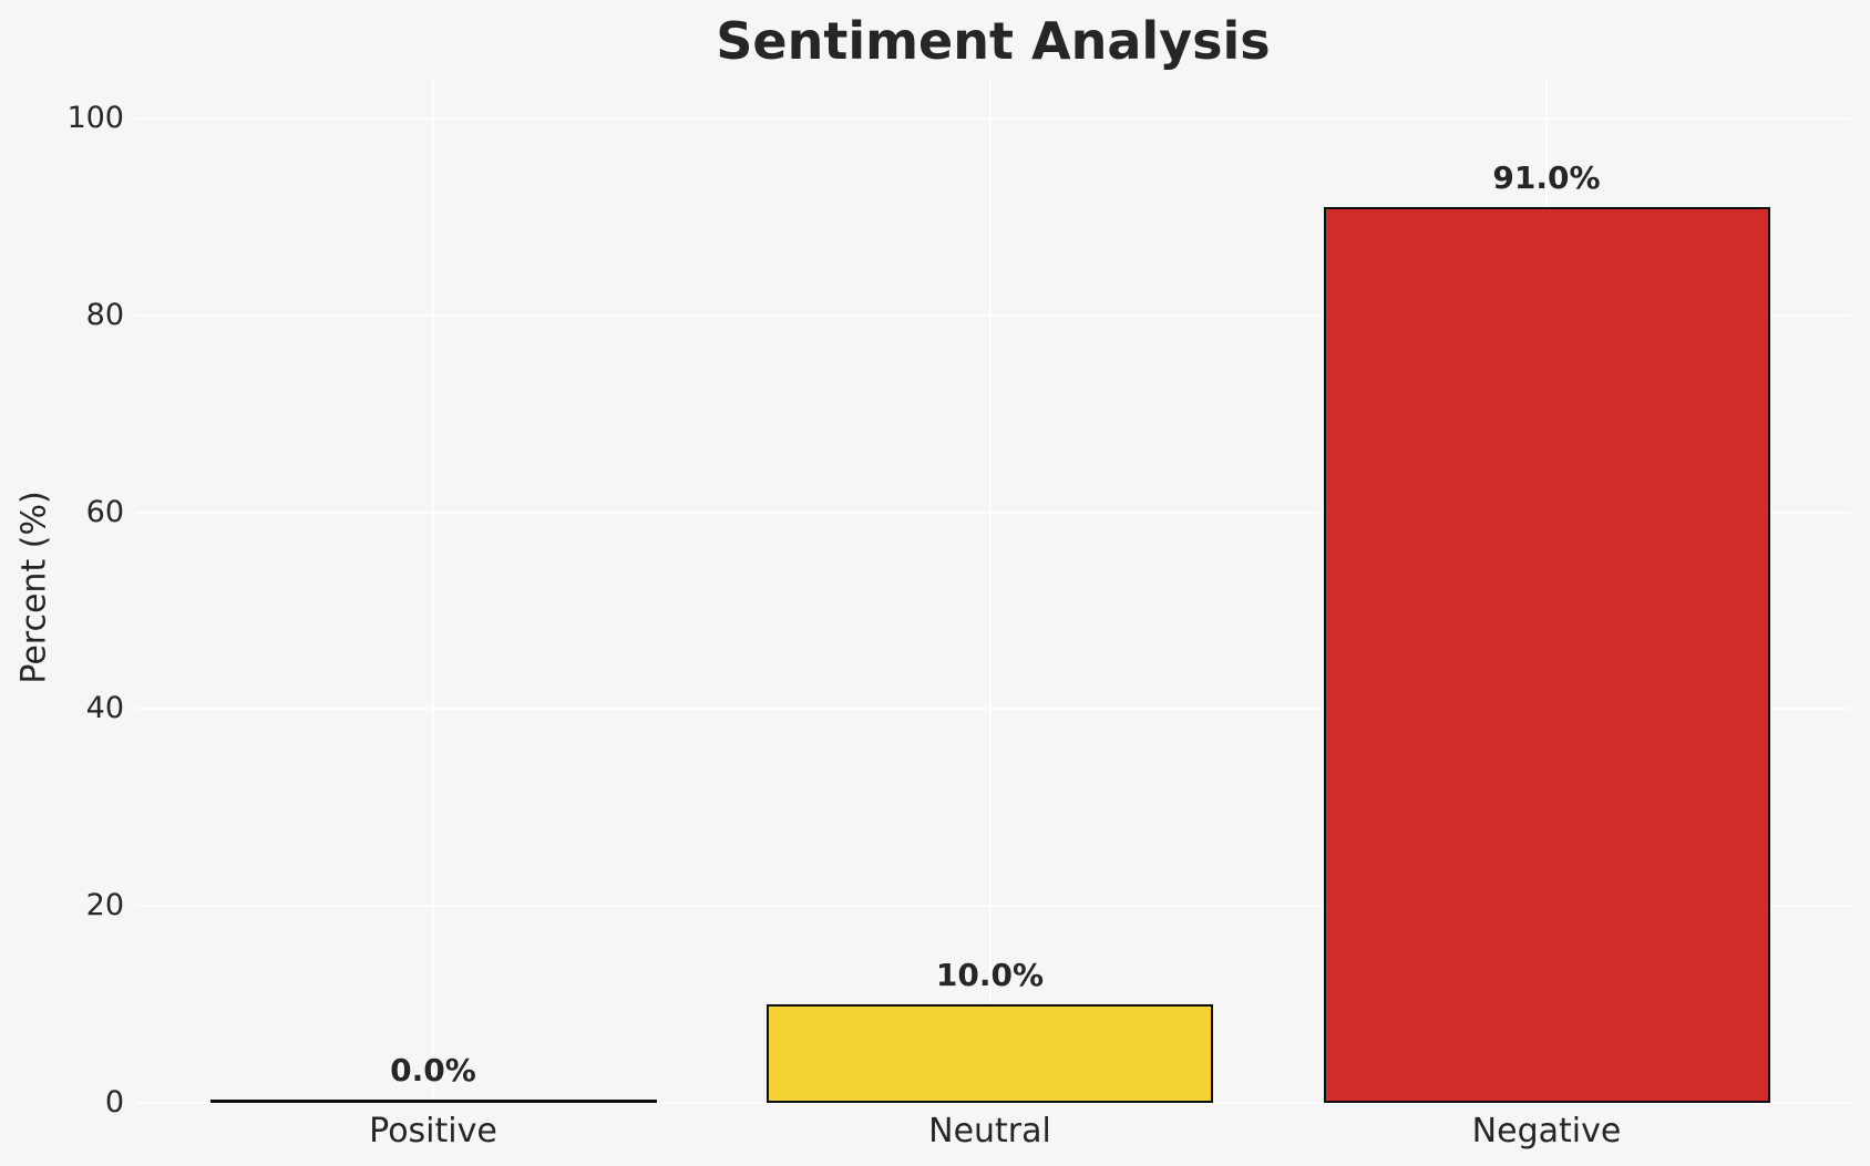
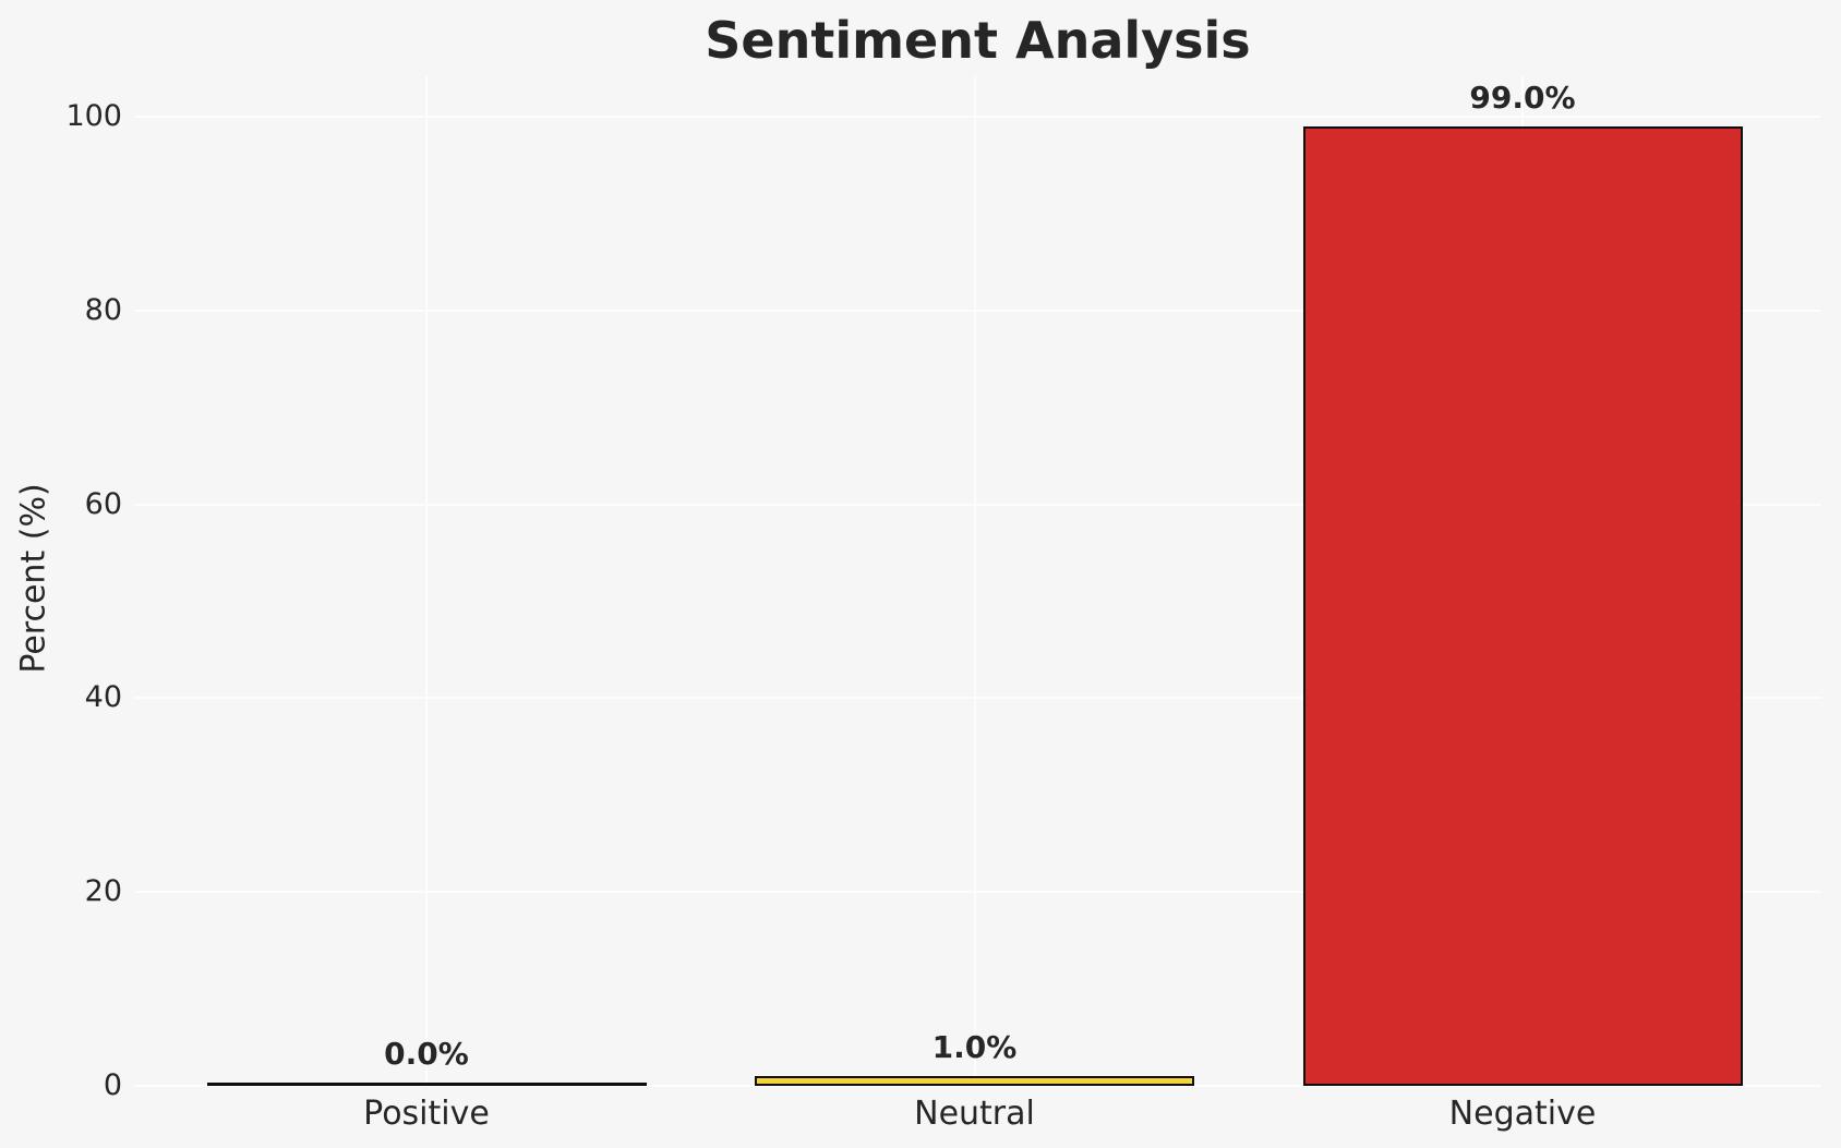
Neutral: 10.0% -> 1.0%
Negative: 91.0% -> 99.0%
